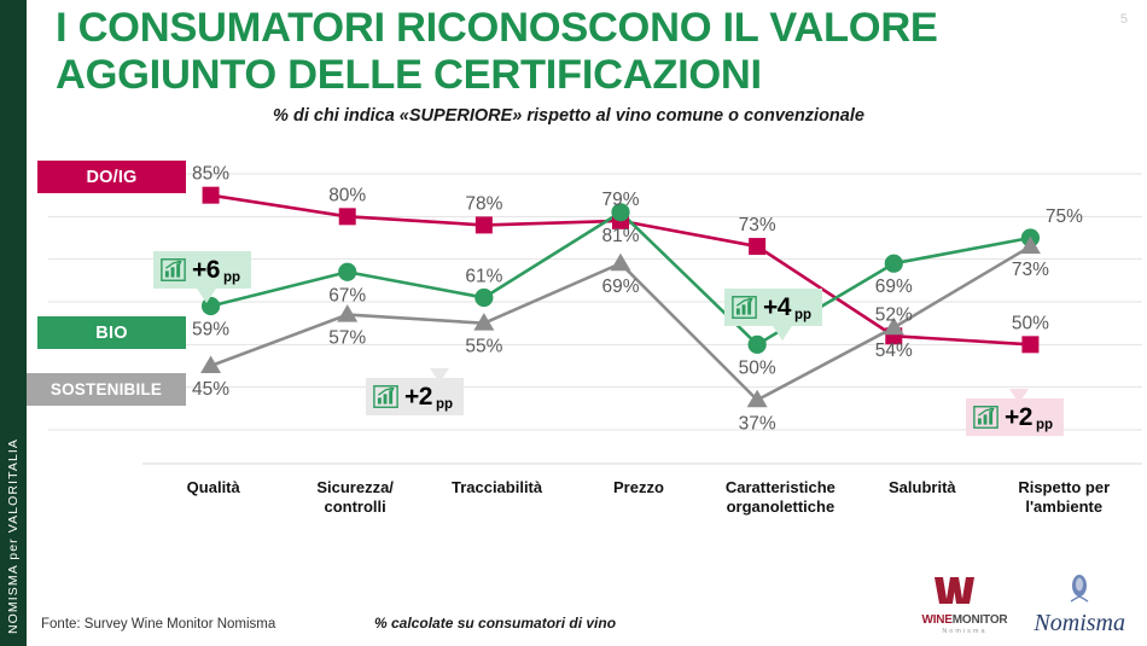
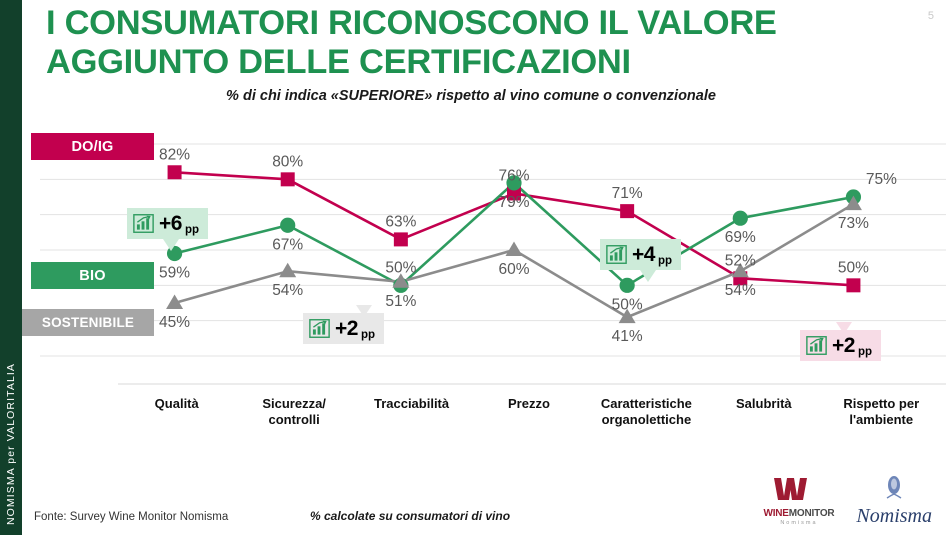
DO/IG/Qualità: 85% -> 82%
SOSTENIBILE/Sicurezza/ controlli: 57% -> 54%
DO/IG/Tracciabilità: 78% -> 63%
BIO/Tracciabilità: 61% -> 50%
SOSTENIBILE/Tracciabilità: 55% -> 51%
DO/IG/Prezzo: 79% -> 76%
BIO/Prezzo: 81% -> 79%
SOSTENIBILE/Prezzo: 69% -> 60%
DO/IG/Caratteristiche organolettiche: 73% -> 71%
SOSTENIBILE/Caratteristiche organolettiche: 37% -> 41%
